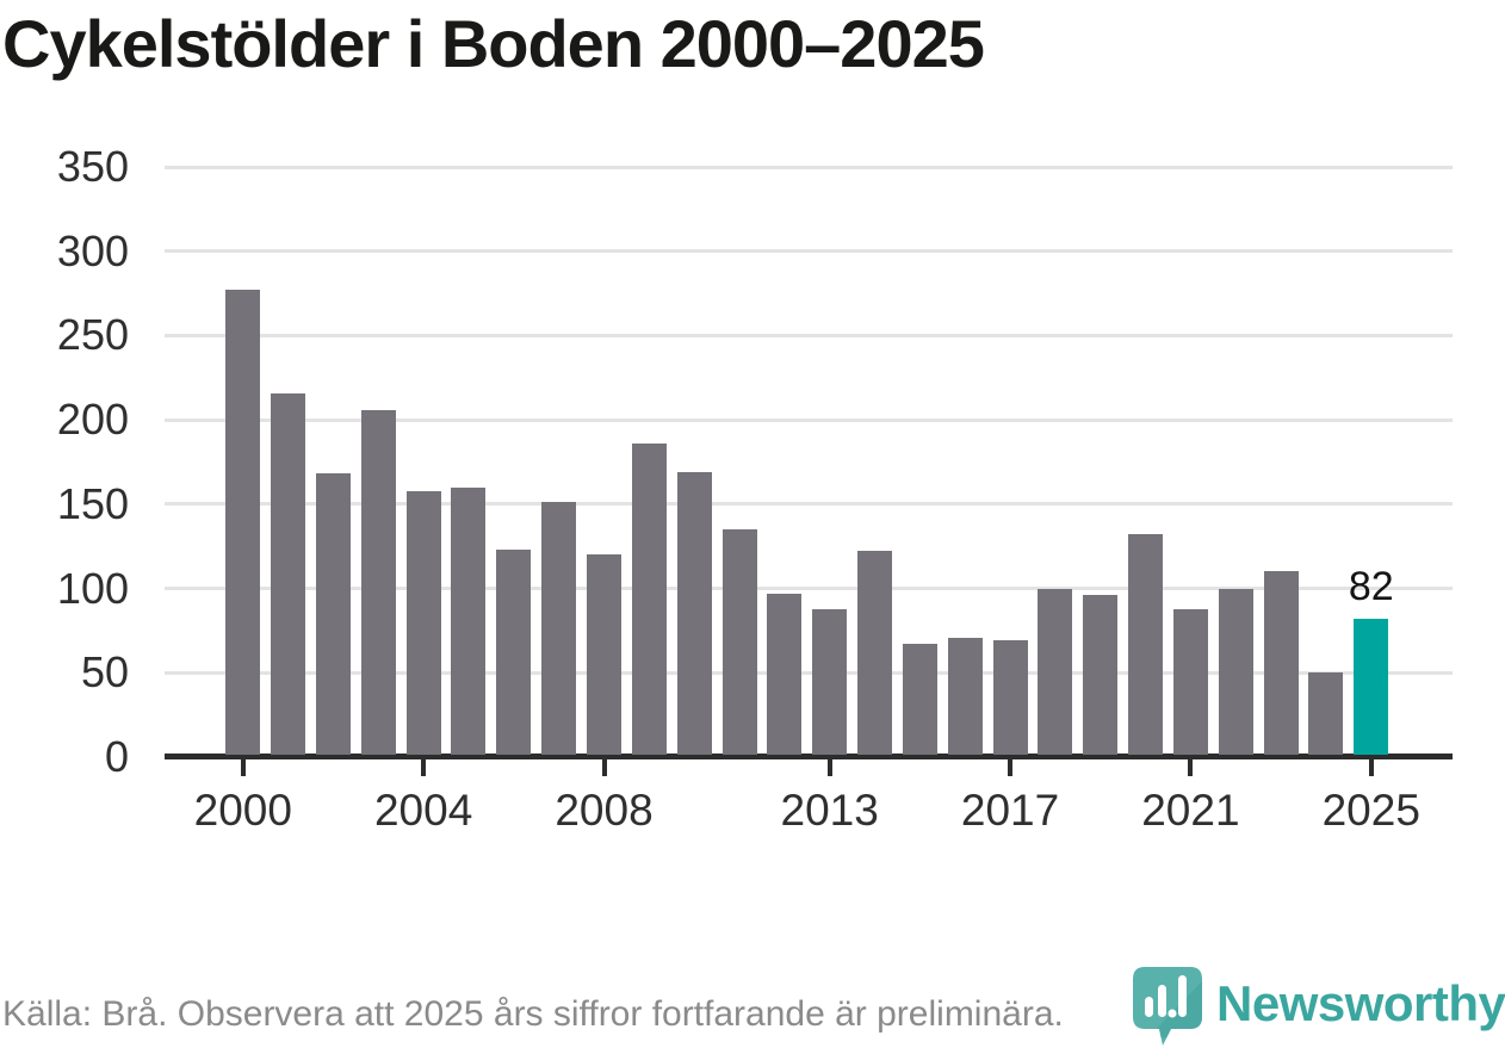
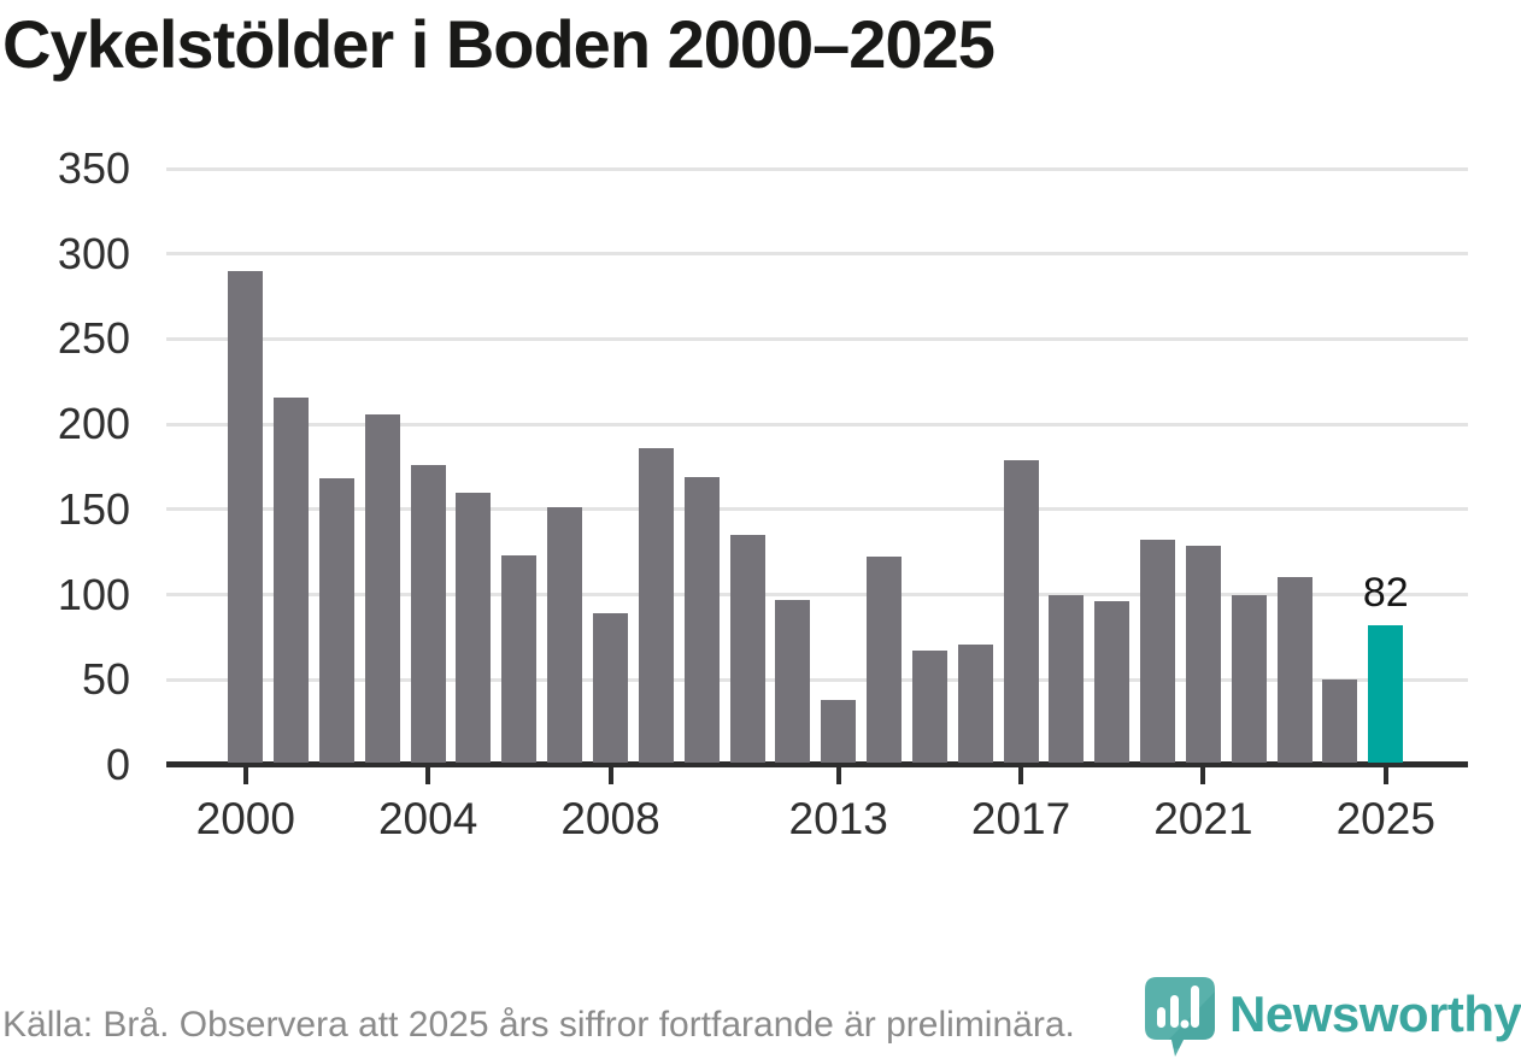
2000: 277 -> 290
2004: 158 -> 176
2008: 120 -> 89
2013: 88 -> 38
2017: 69 -> 179
2021: 88 -> 129
